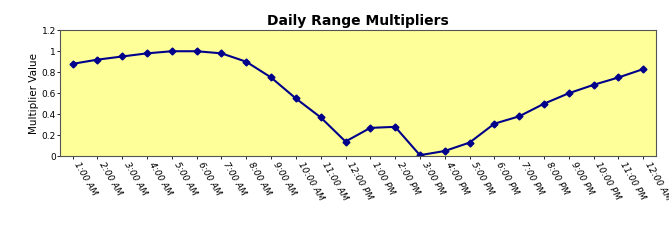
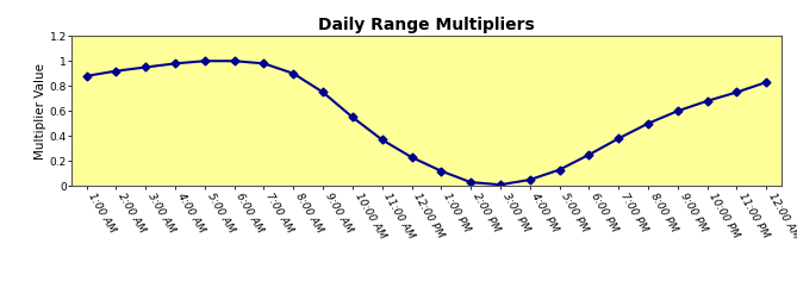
12:00 PM: 0.14 -> 0.23
1:00 PM: 0.27 -> 0.12
2:00 PM: 0.28 -> 0.03
6:00 PM: 0.31 -> 0.25
